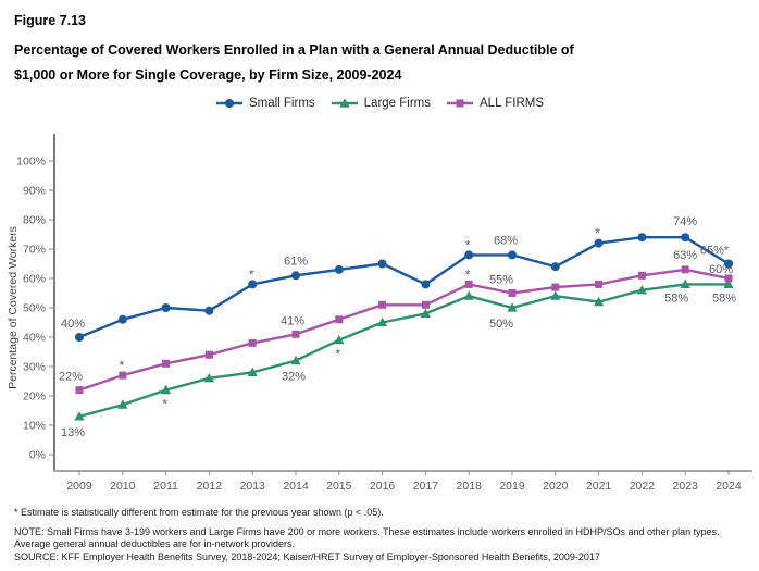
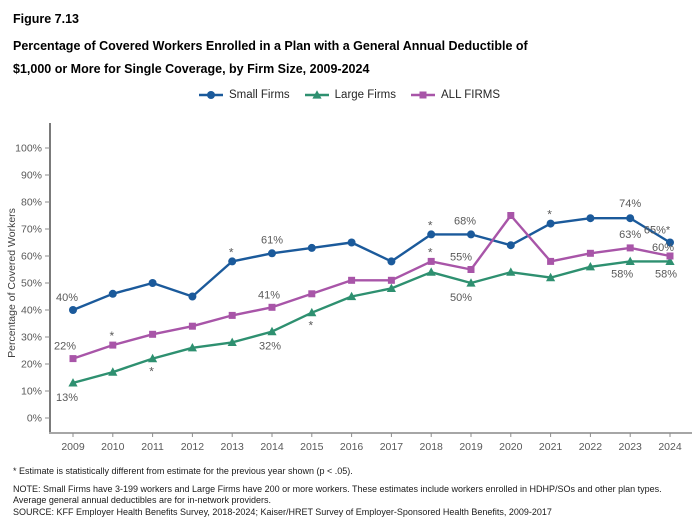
Small Firms/2012: 49% -> 45%
ALL FIRMS/2020: 57% -> 75%
